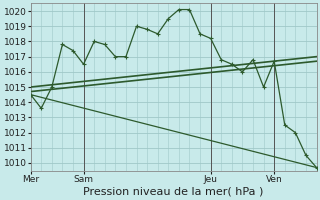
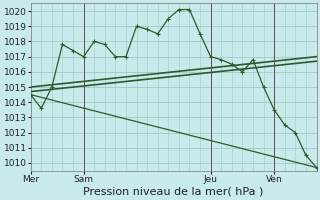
Sam: 1016.5 -> 1017.0
Jeu: 1018.2 -> 1017.0
Ven: 1016.7 -> 1013.5
